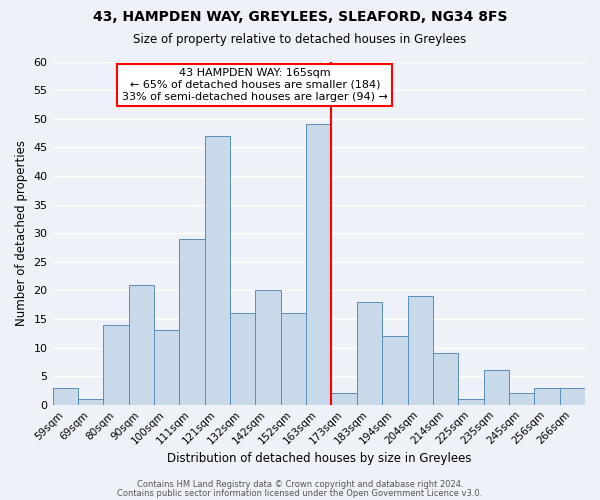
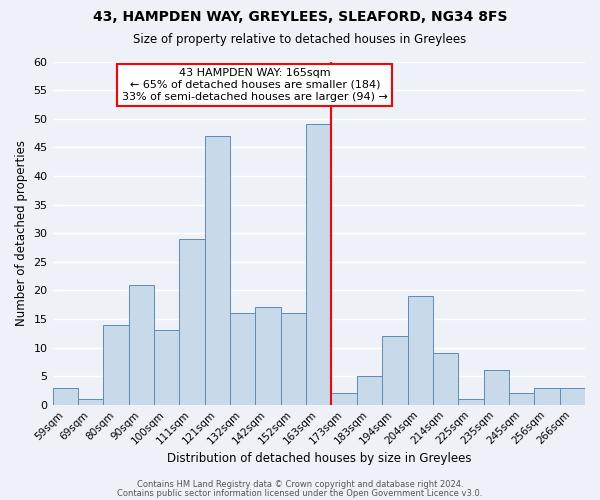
142sqm: 20 -> 17
183sqm: 18 -> 5
